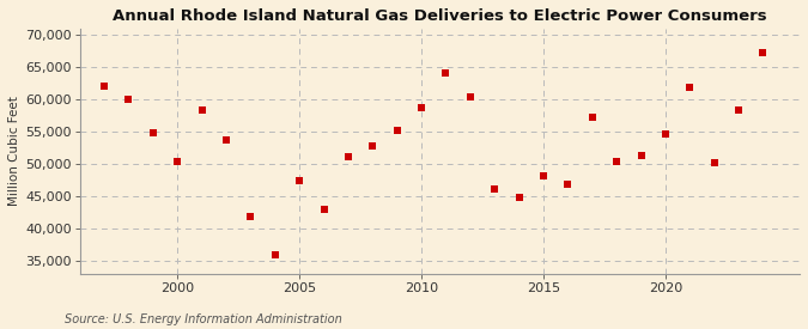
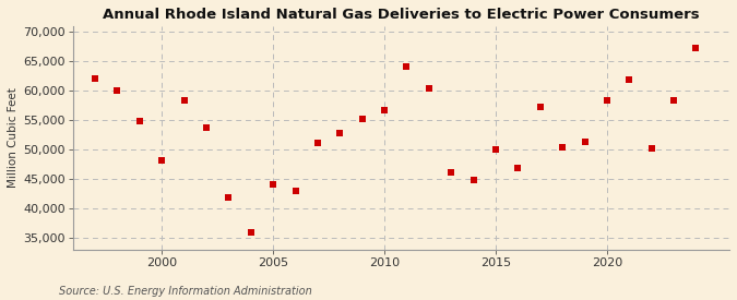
2000: 50,400 -> 48,200
2005: 47,400 -> 44,200
2010: 58,800 -> 56,800
2015: 48,200 -> 50,000
2020: 54,600 -> 58,300
